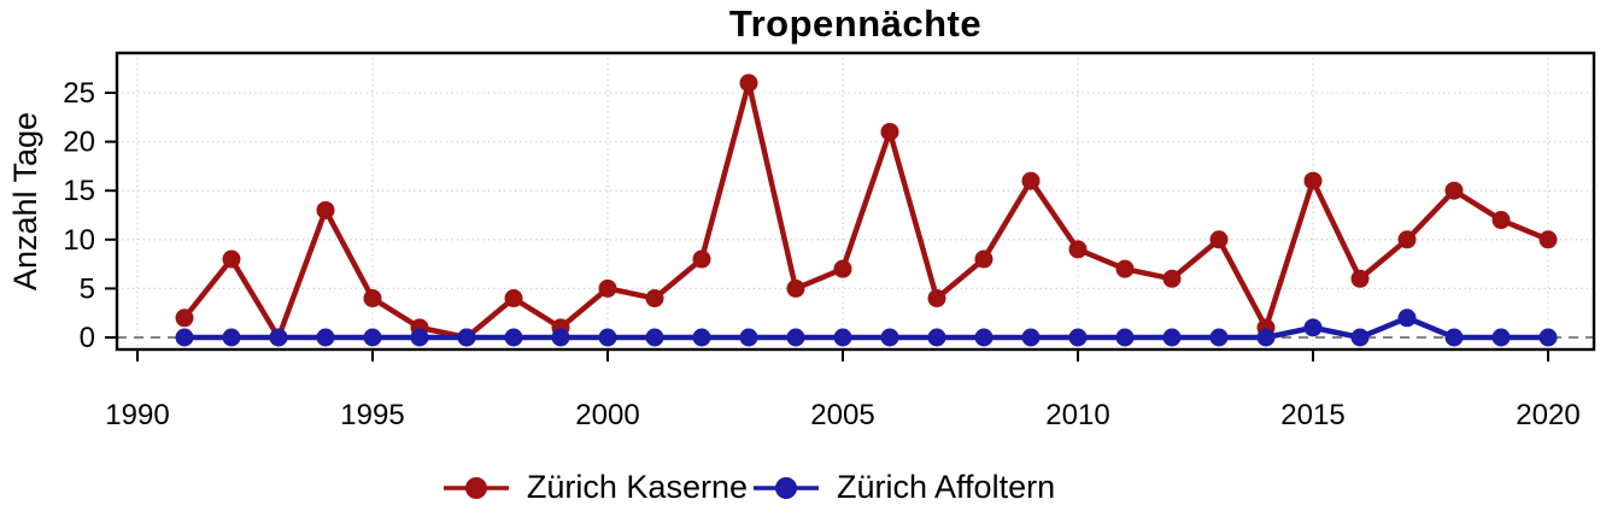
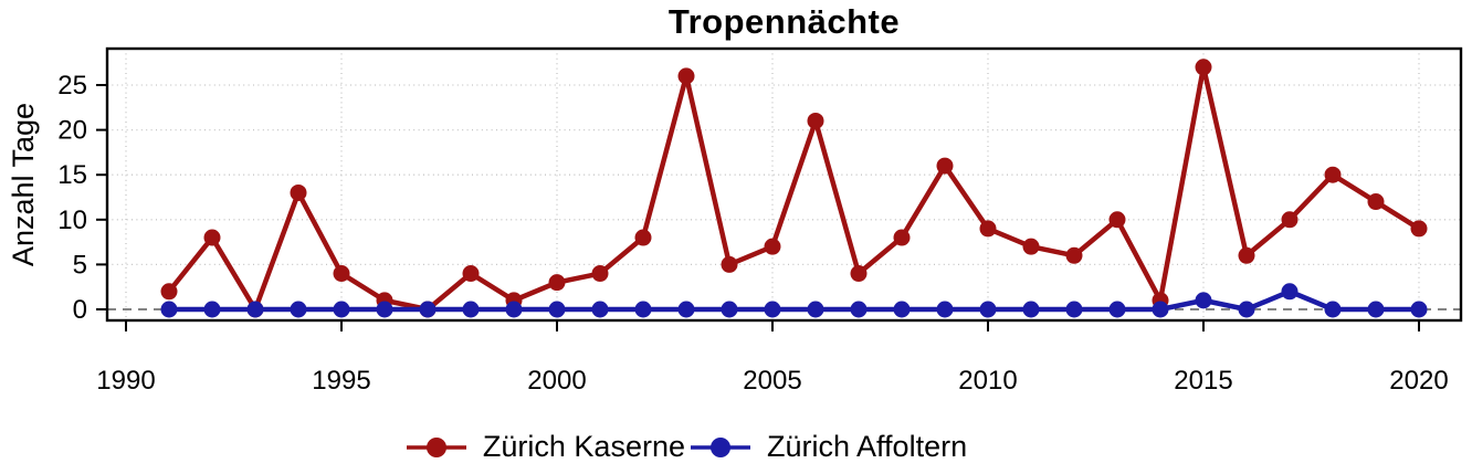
Zürich Kaserne/2000: 5 -> 3
Zürich Kaserne/2015: 16 -> 27
Zürich Kaserne/2020: 10 -> 9
